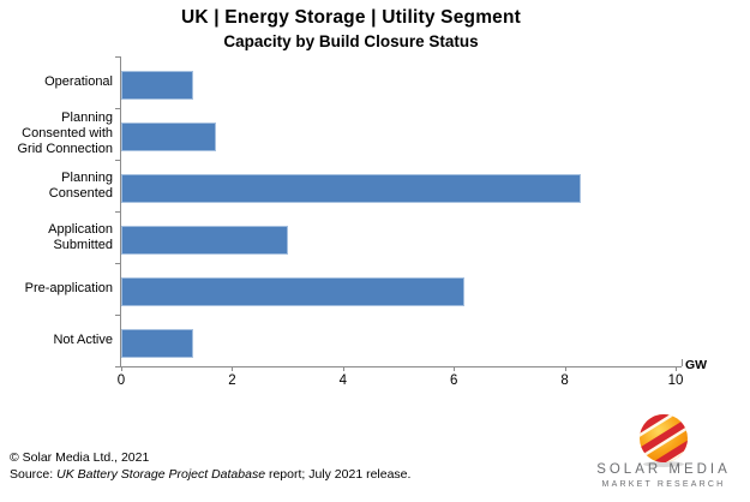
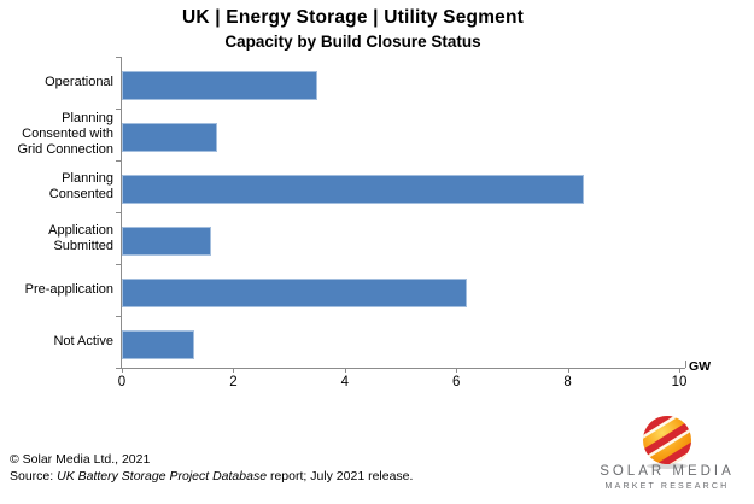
Operational: 1.3 -> 3.5
Application Submitted: 3.0 -> 1.6
